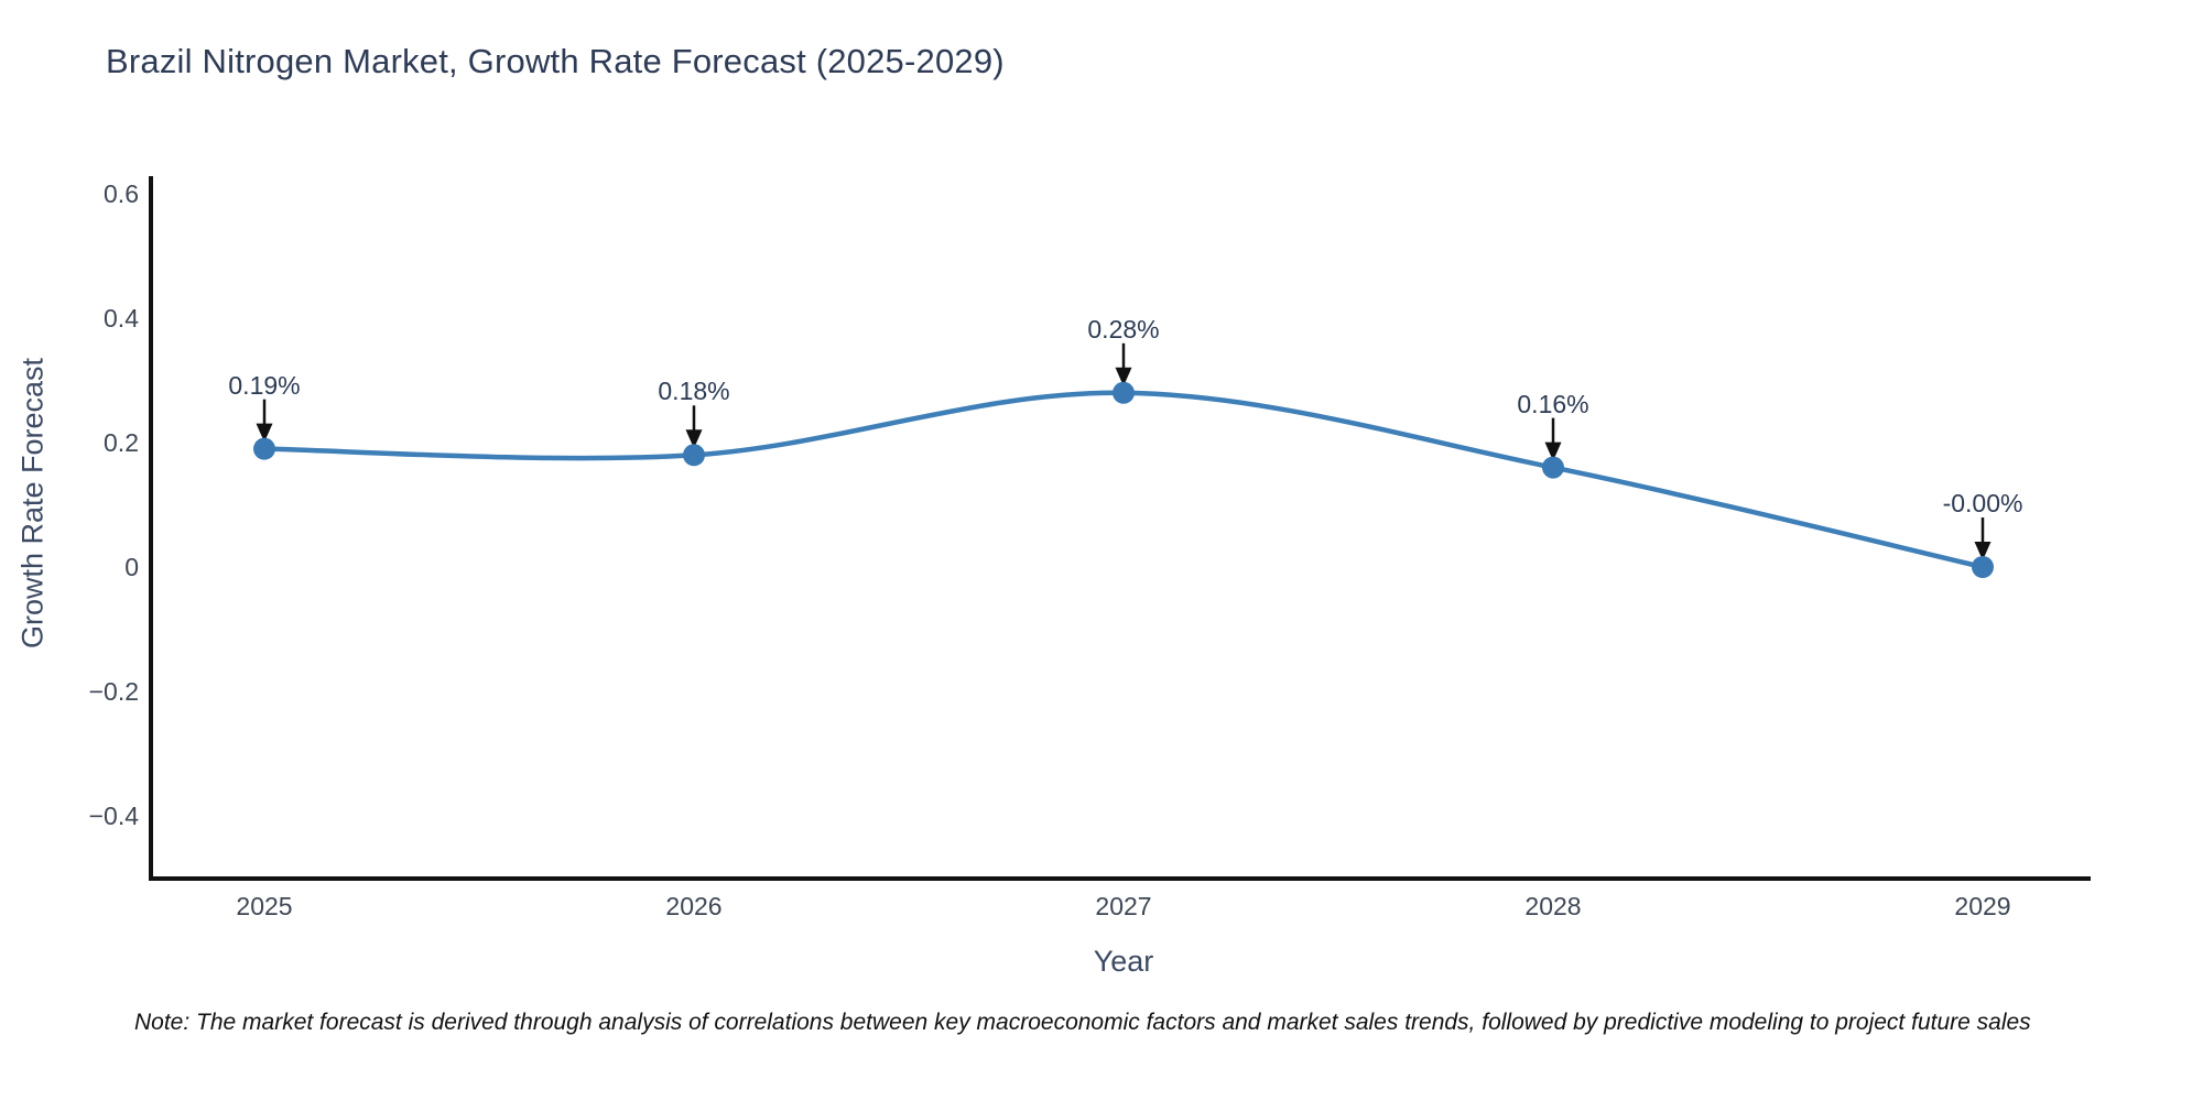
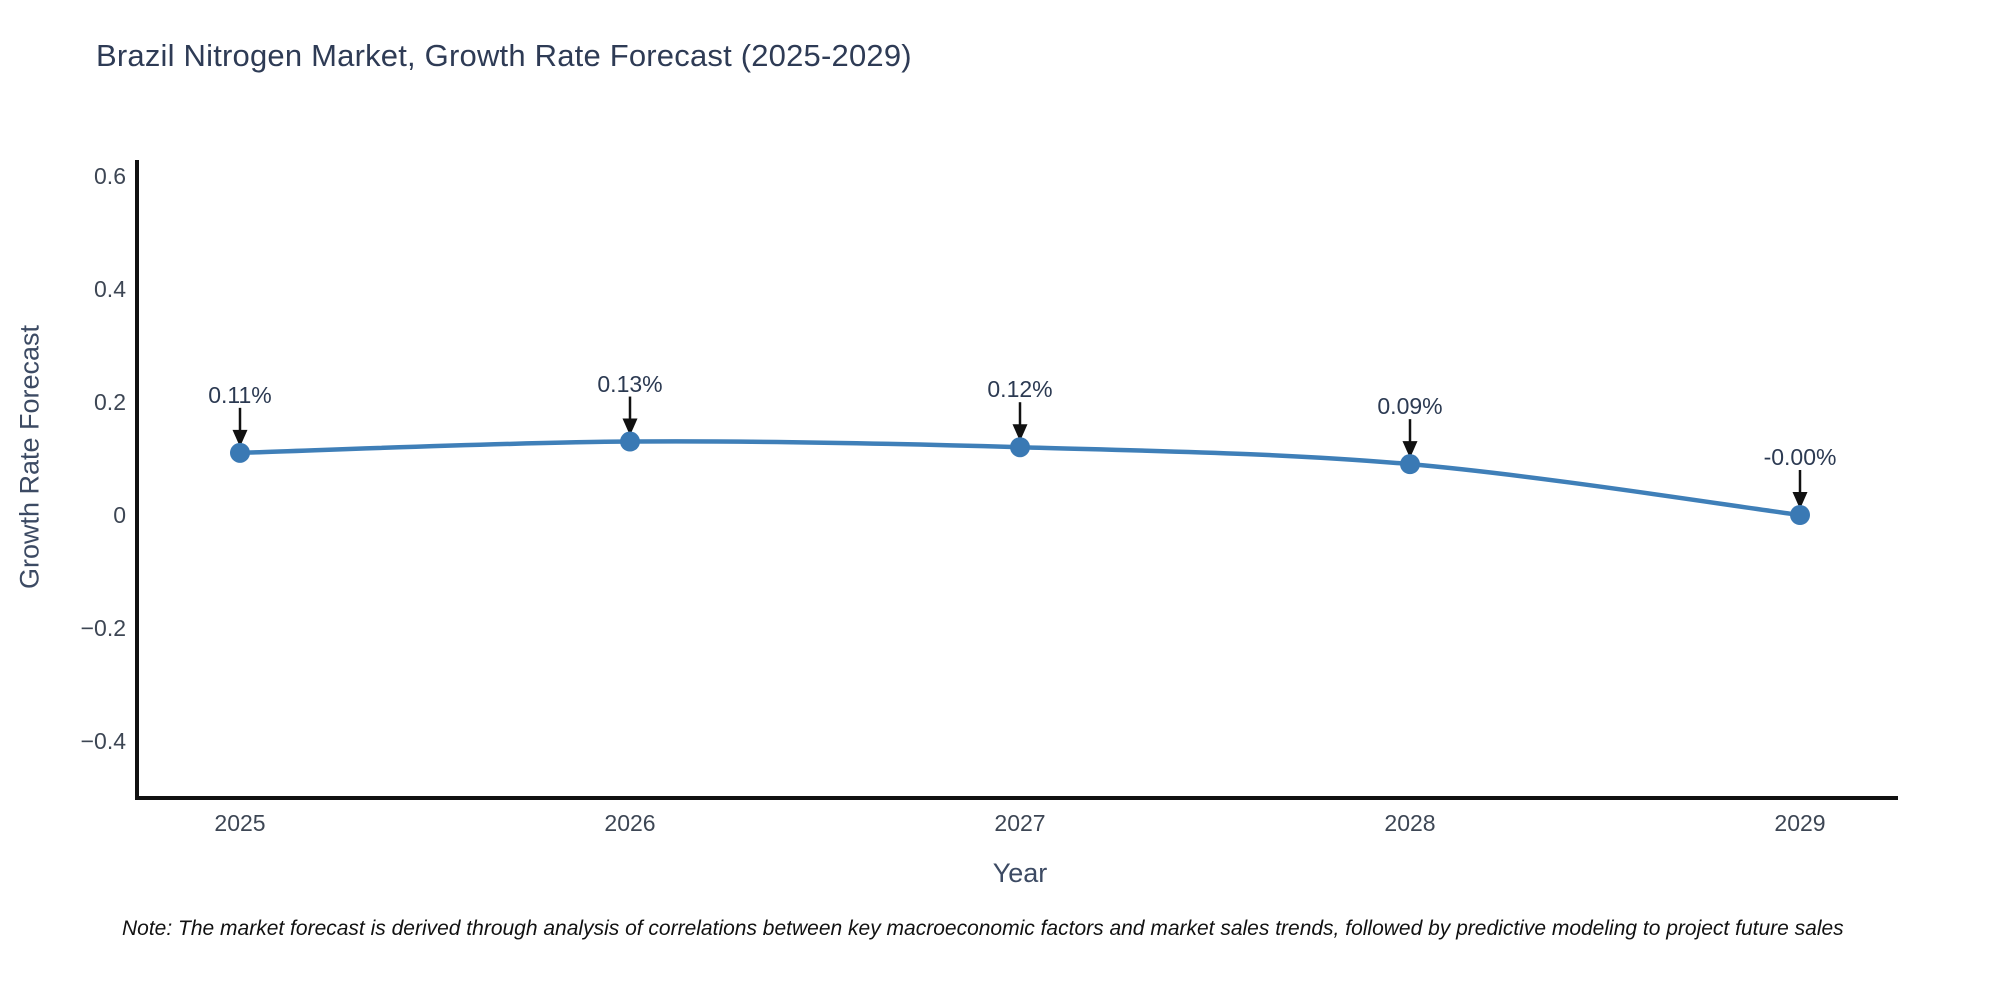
2025: 0.19% -> 0.11%
2026: 0.18% -> 0.13%
2027: 0.28% -> 0.12%
2028: 0.16% -> 0.09%
